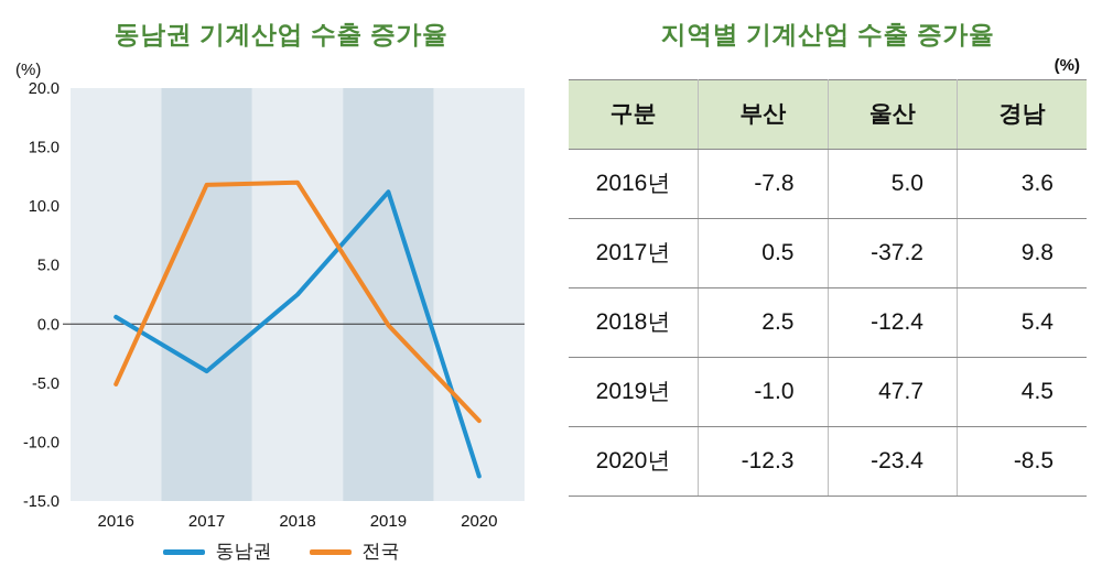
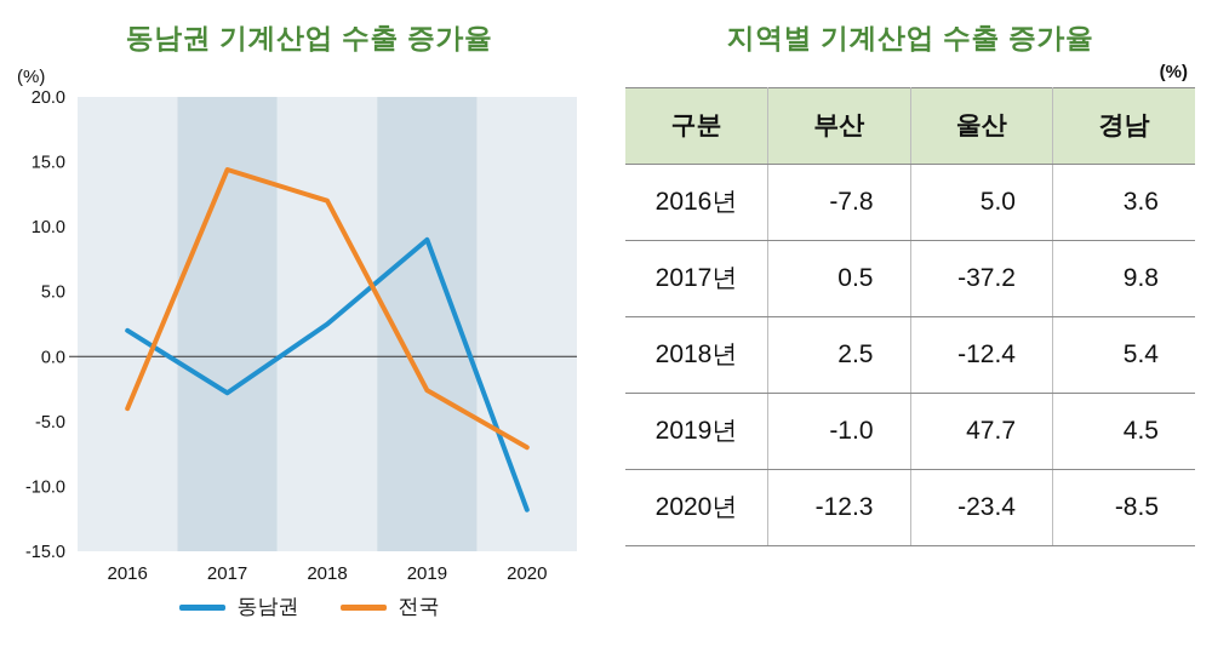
동남권/2016: 0.6 -> 2.0
전국/2016: -5.1 -> -4.0
동남권/2017: -4.0 -> -2.8
전국/2017: 11.8 -> 14.4
동남권/2019: 11.2 -> 9.0
전국/2019: -0.1 -> -2.6
동남권/2020: -12.9 -> -11.8
전국/2020: -8.2 -> -7.0
